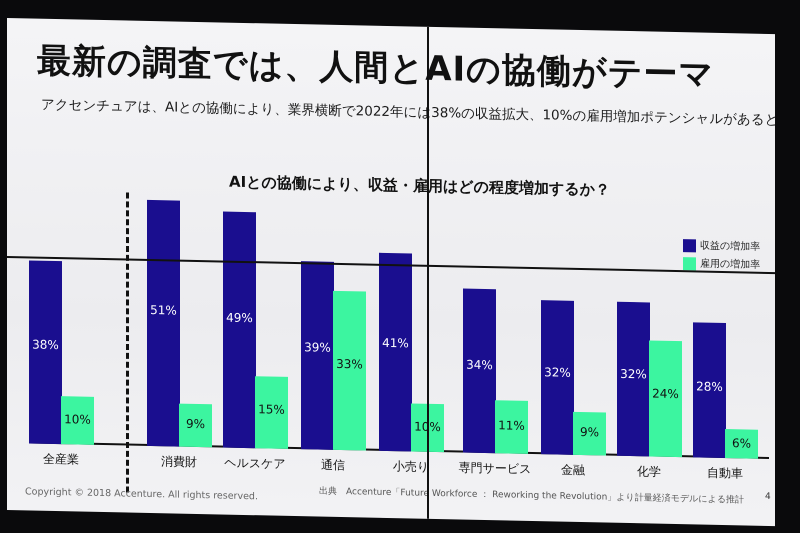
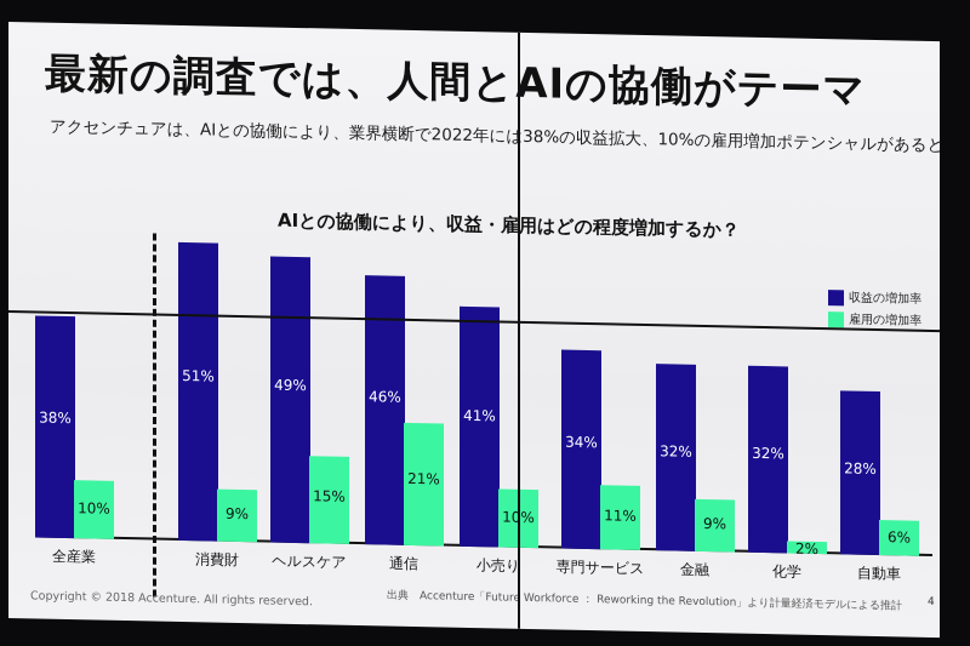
収益の増加率/通信: 39% -> 46%
雇用の増加率/通信: 33% -> 21%
雇用の増加率/化学: 24% -> 2%
